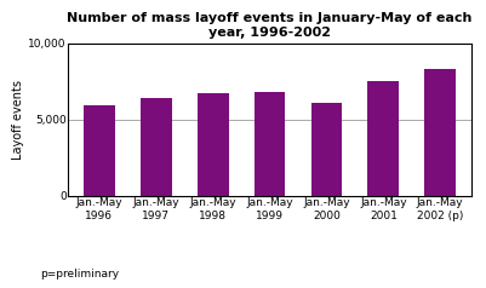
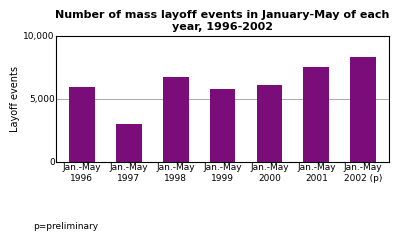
Jan.-May 1997: 6,400 -> 3,000
Jan.-May 1999: 6,800 -> 5,800
